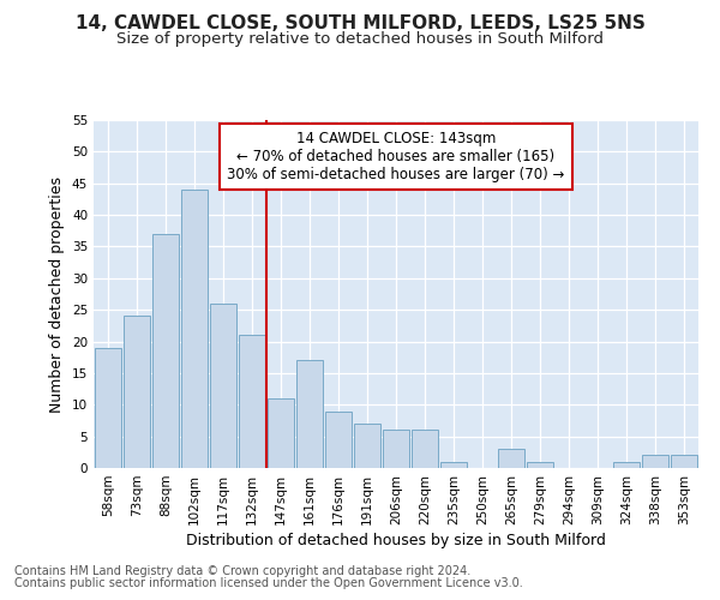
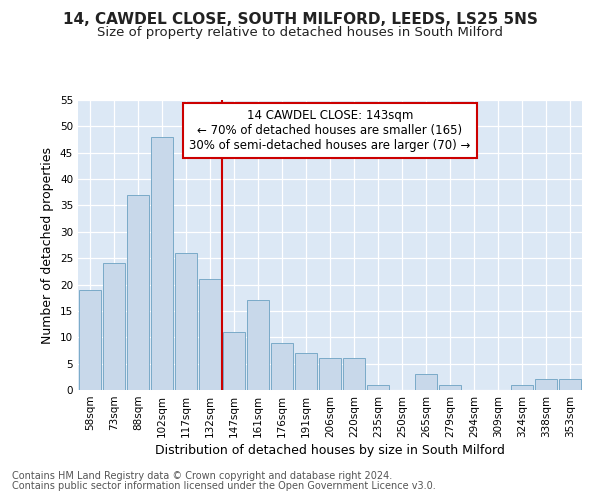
102sqm: 44 -> 48
